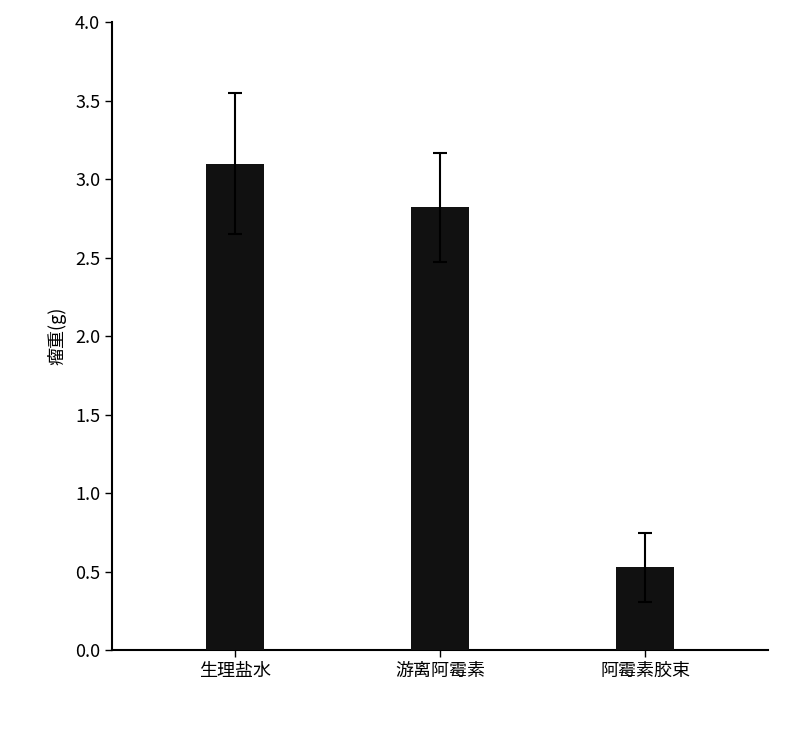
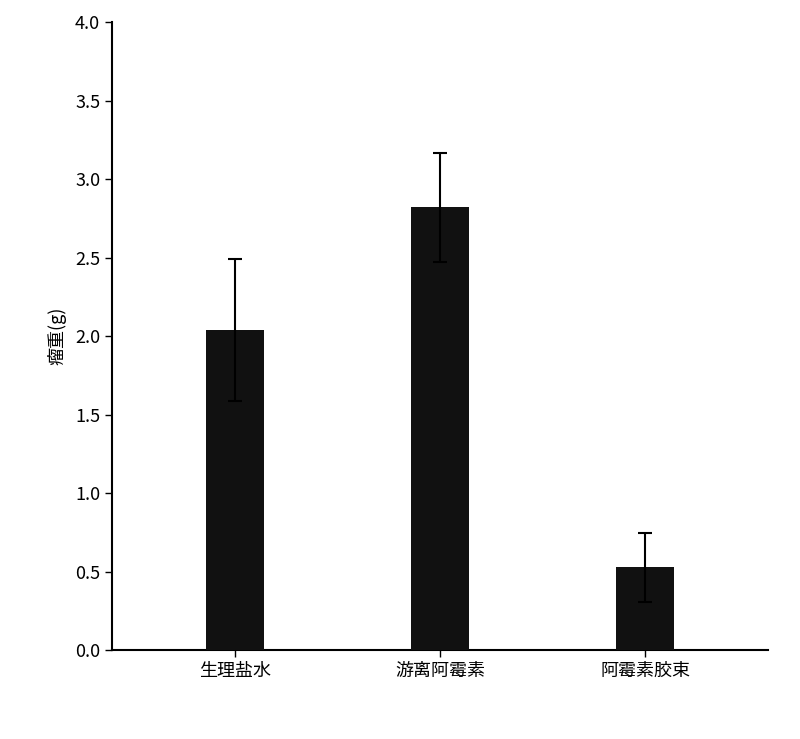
生理盐水: 3.10 -> 2.04
